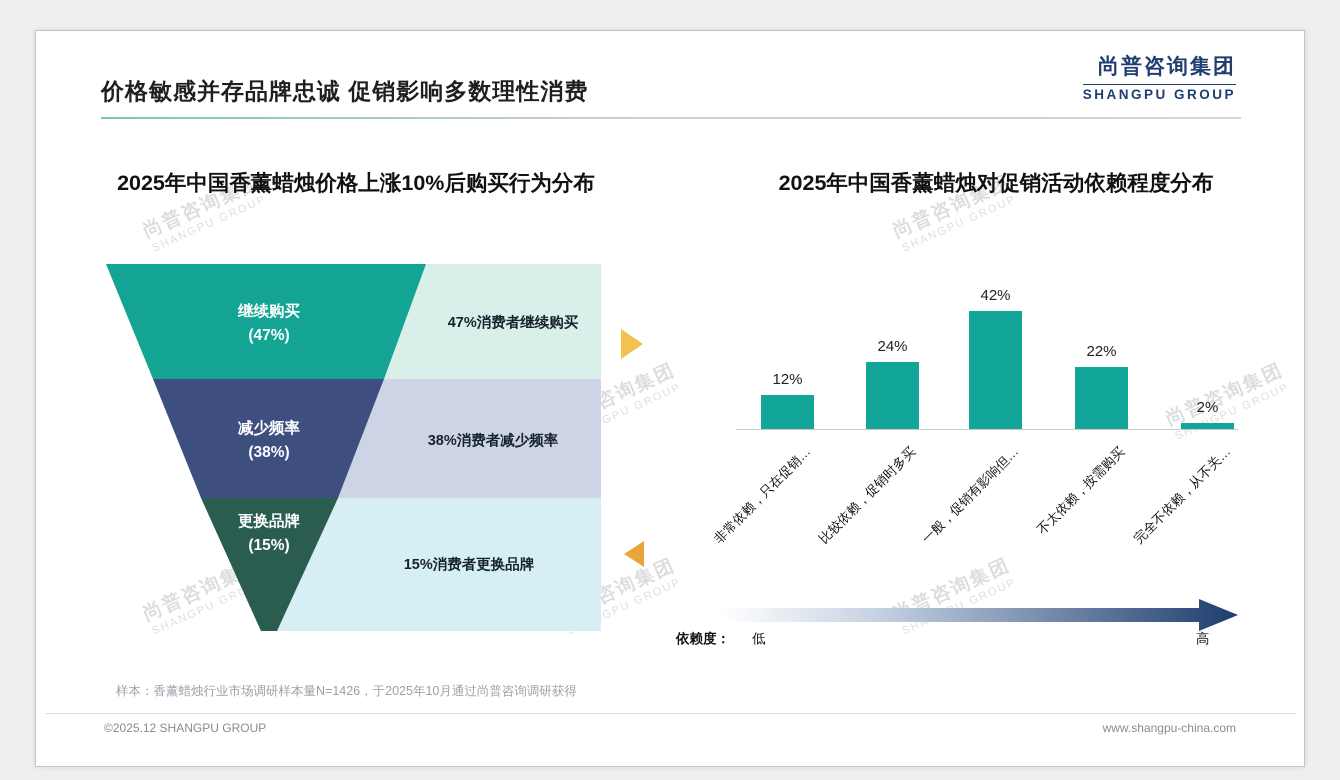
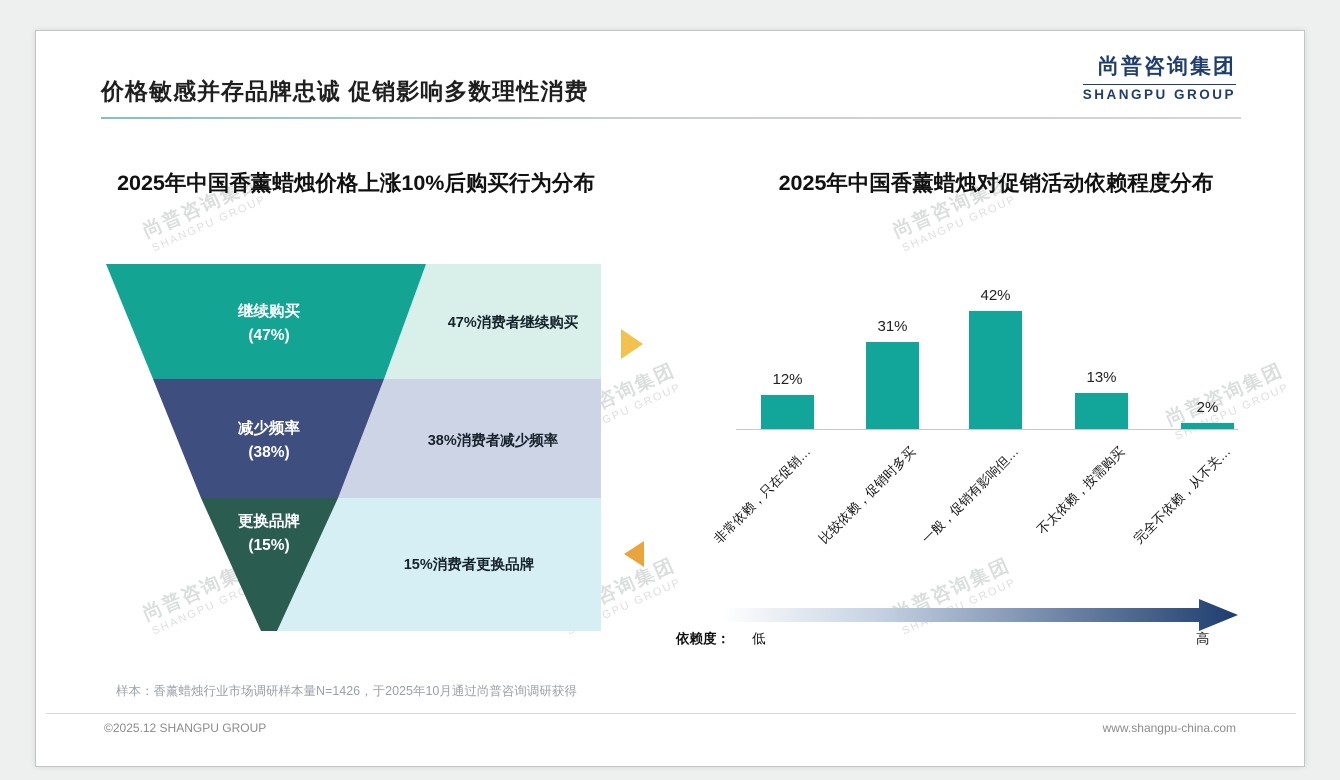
2025年中国香薰蜡烛对促销活动依赖程度分布/比较依赖，促销时多买: 24% -> 31%
2025年中国香薰蜡烛对促销活动依赖程度分布/不太依赖，按需购买: 22% -> 13%
